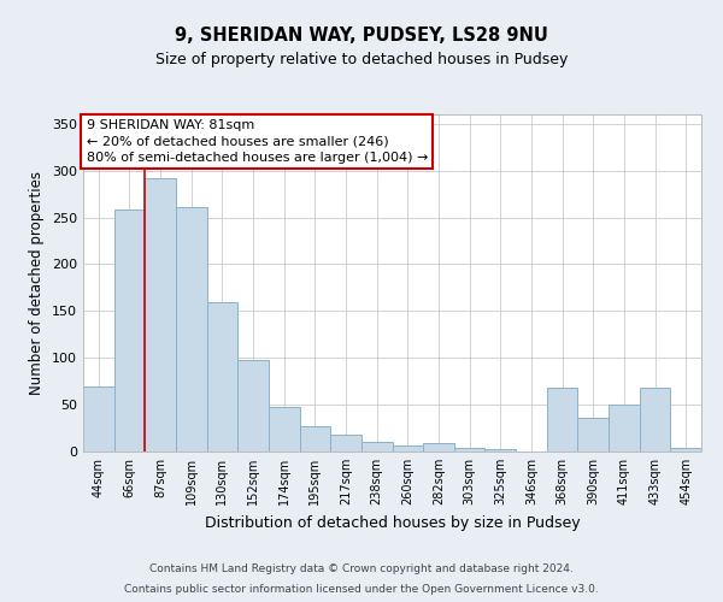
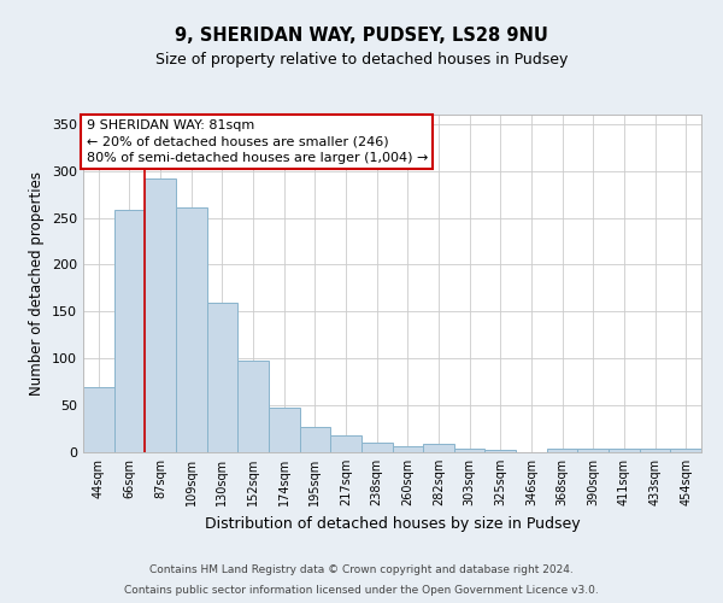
368sqm: 68 -> 4
390sqm: 36 -> 4
411sqm: 50 -> 4
433sqm: 68 -> 4
